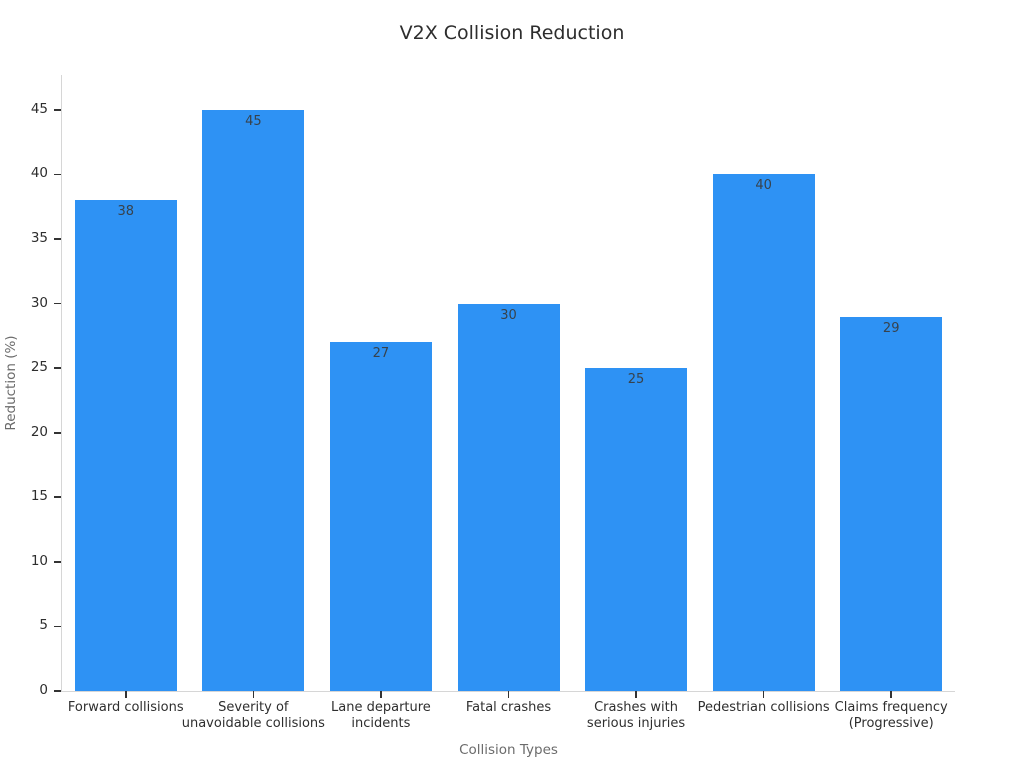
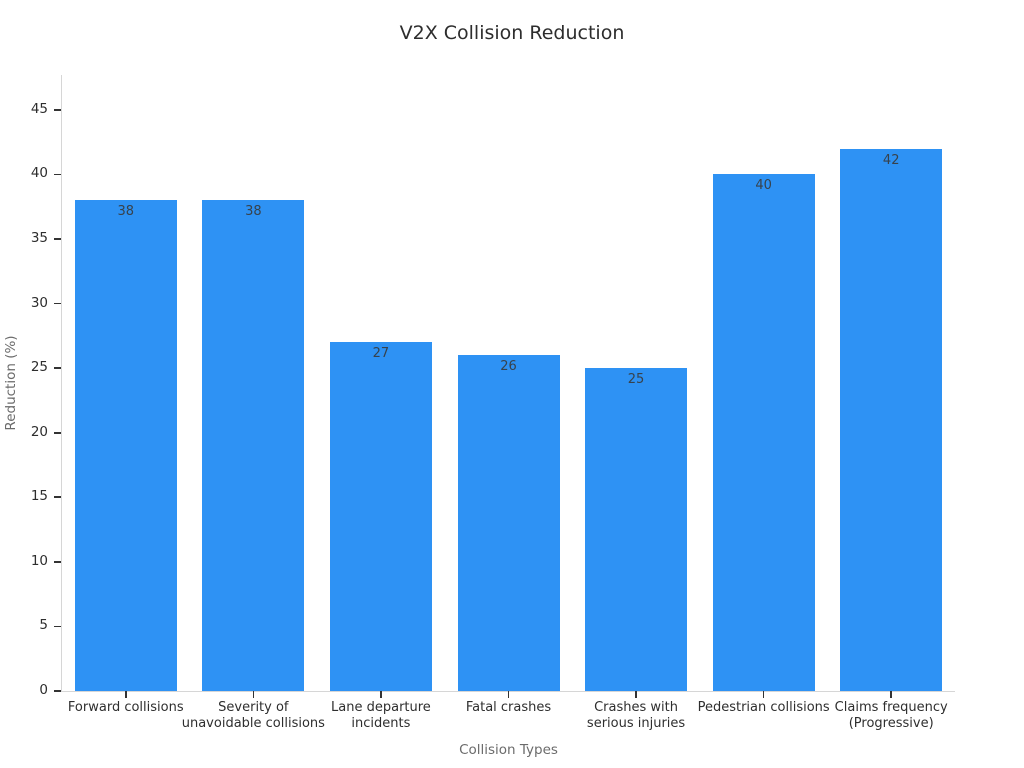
Severity of unavoidable collisions: 45 -> 38
Fatal crashes: 30 -> 26
Claims frequency (Progressive): 29 -> 42
